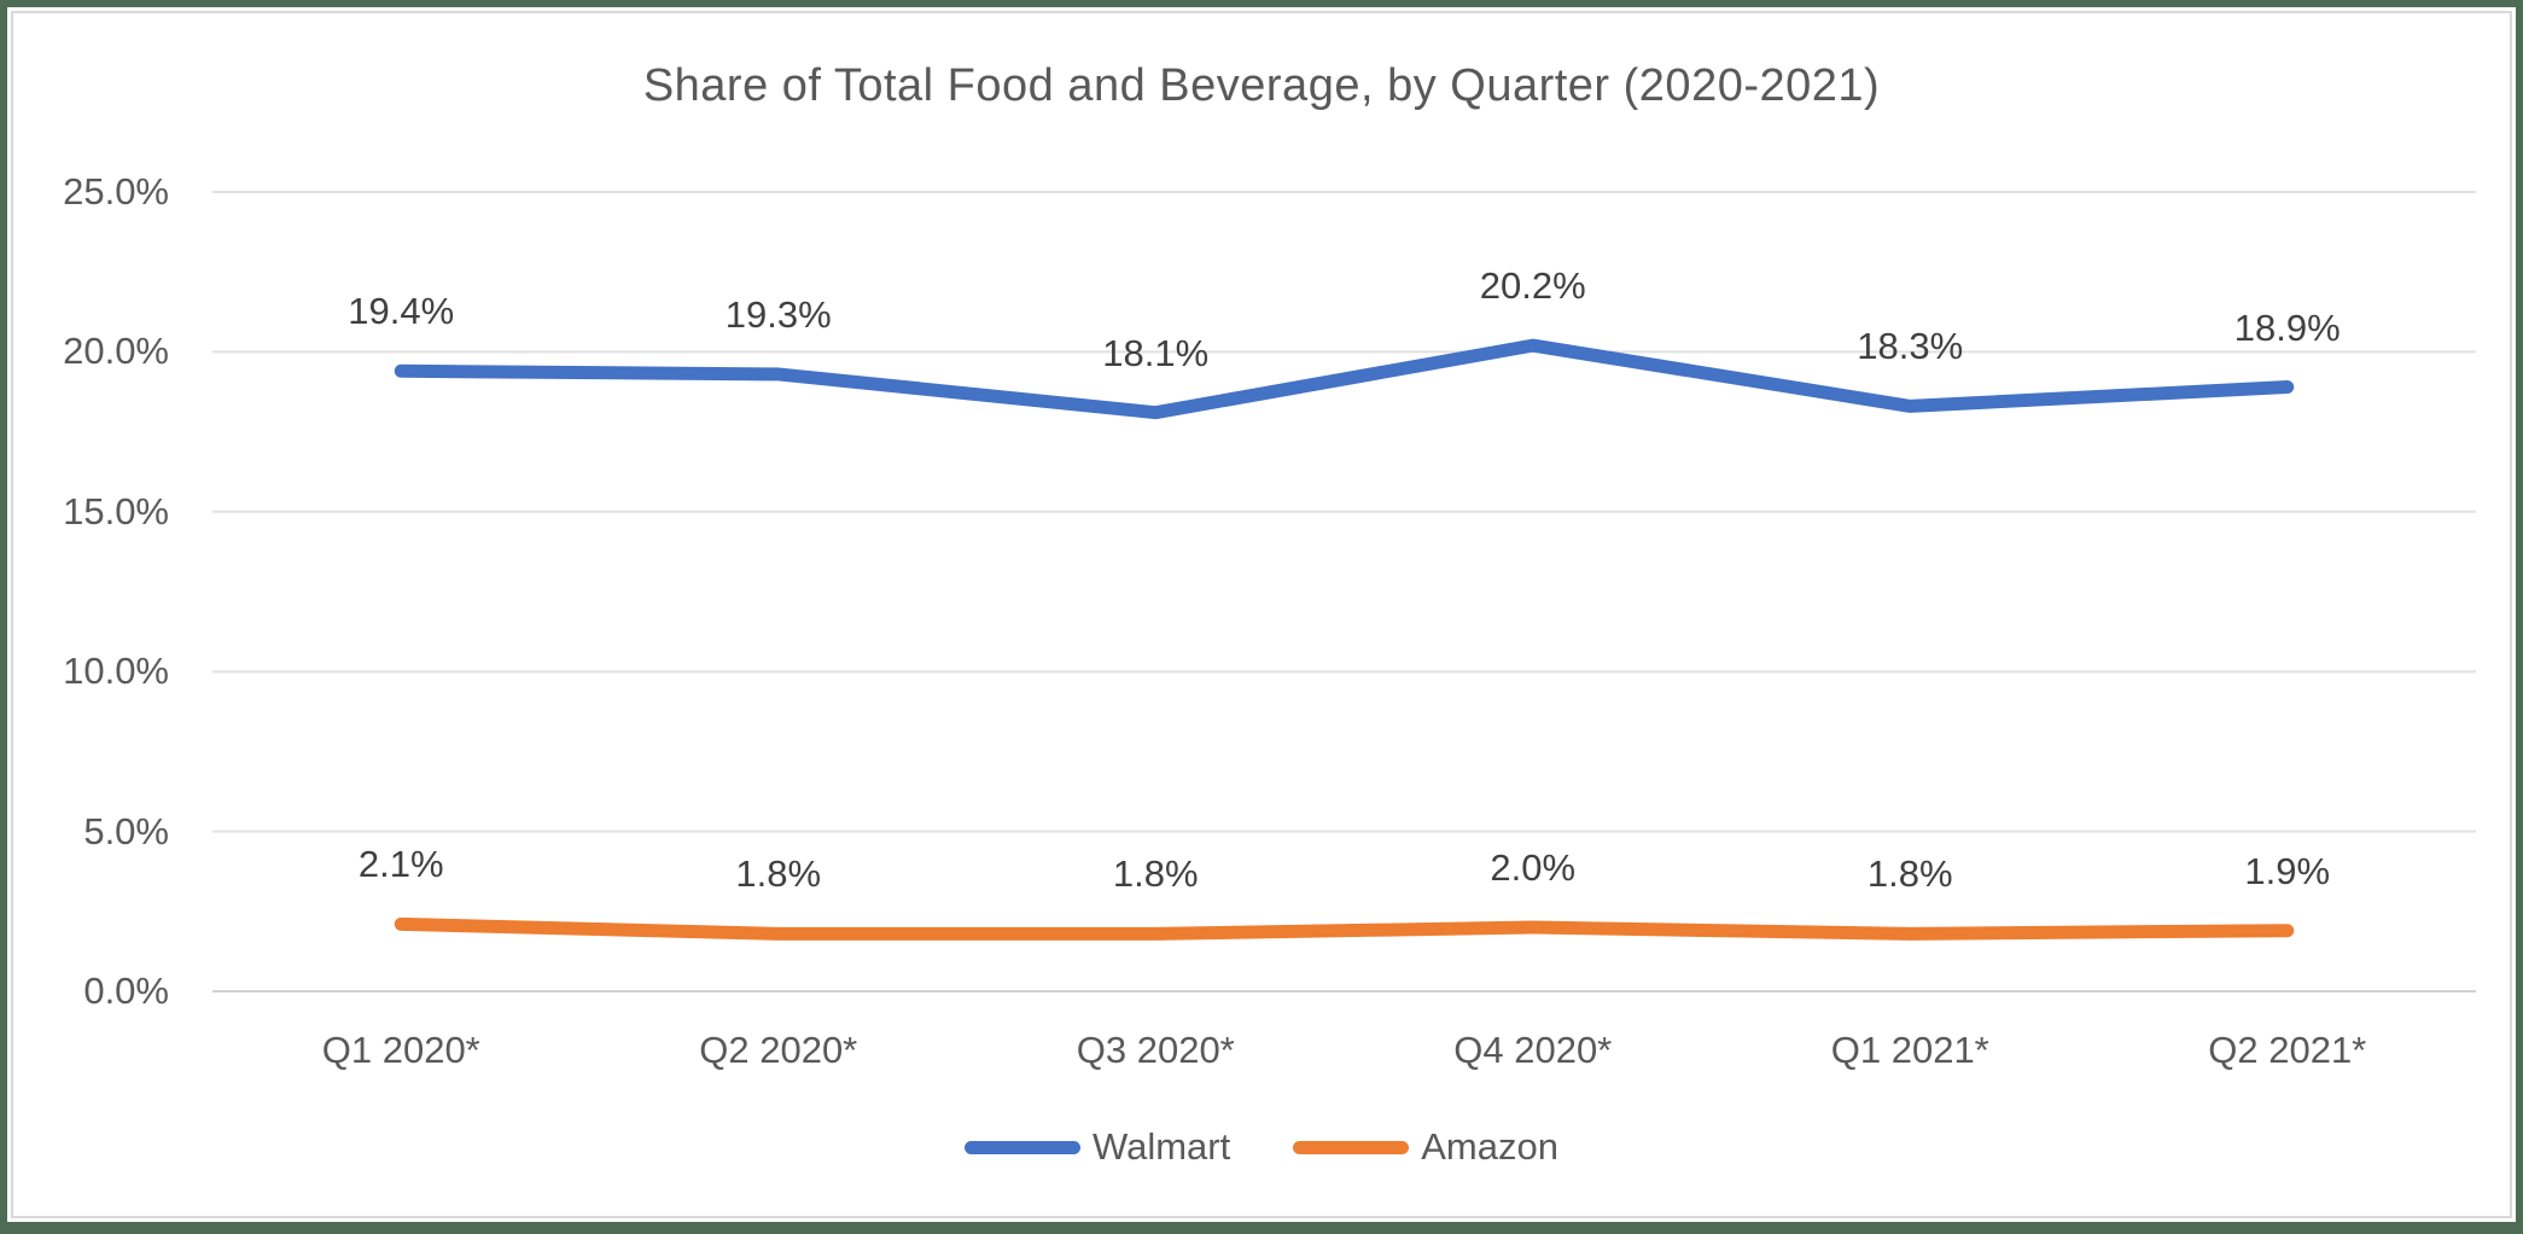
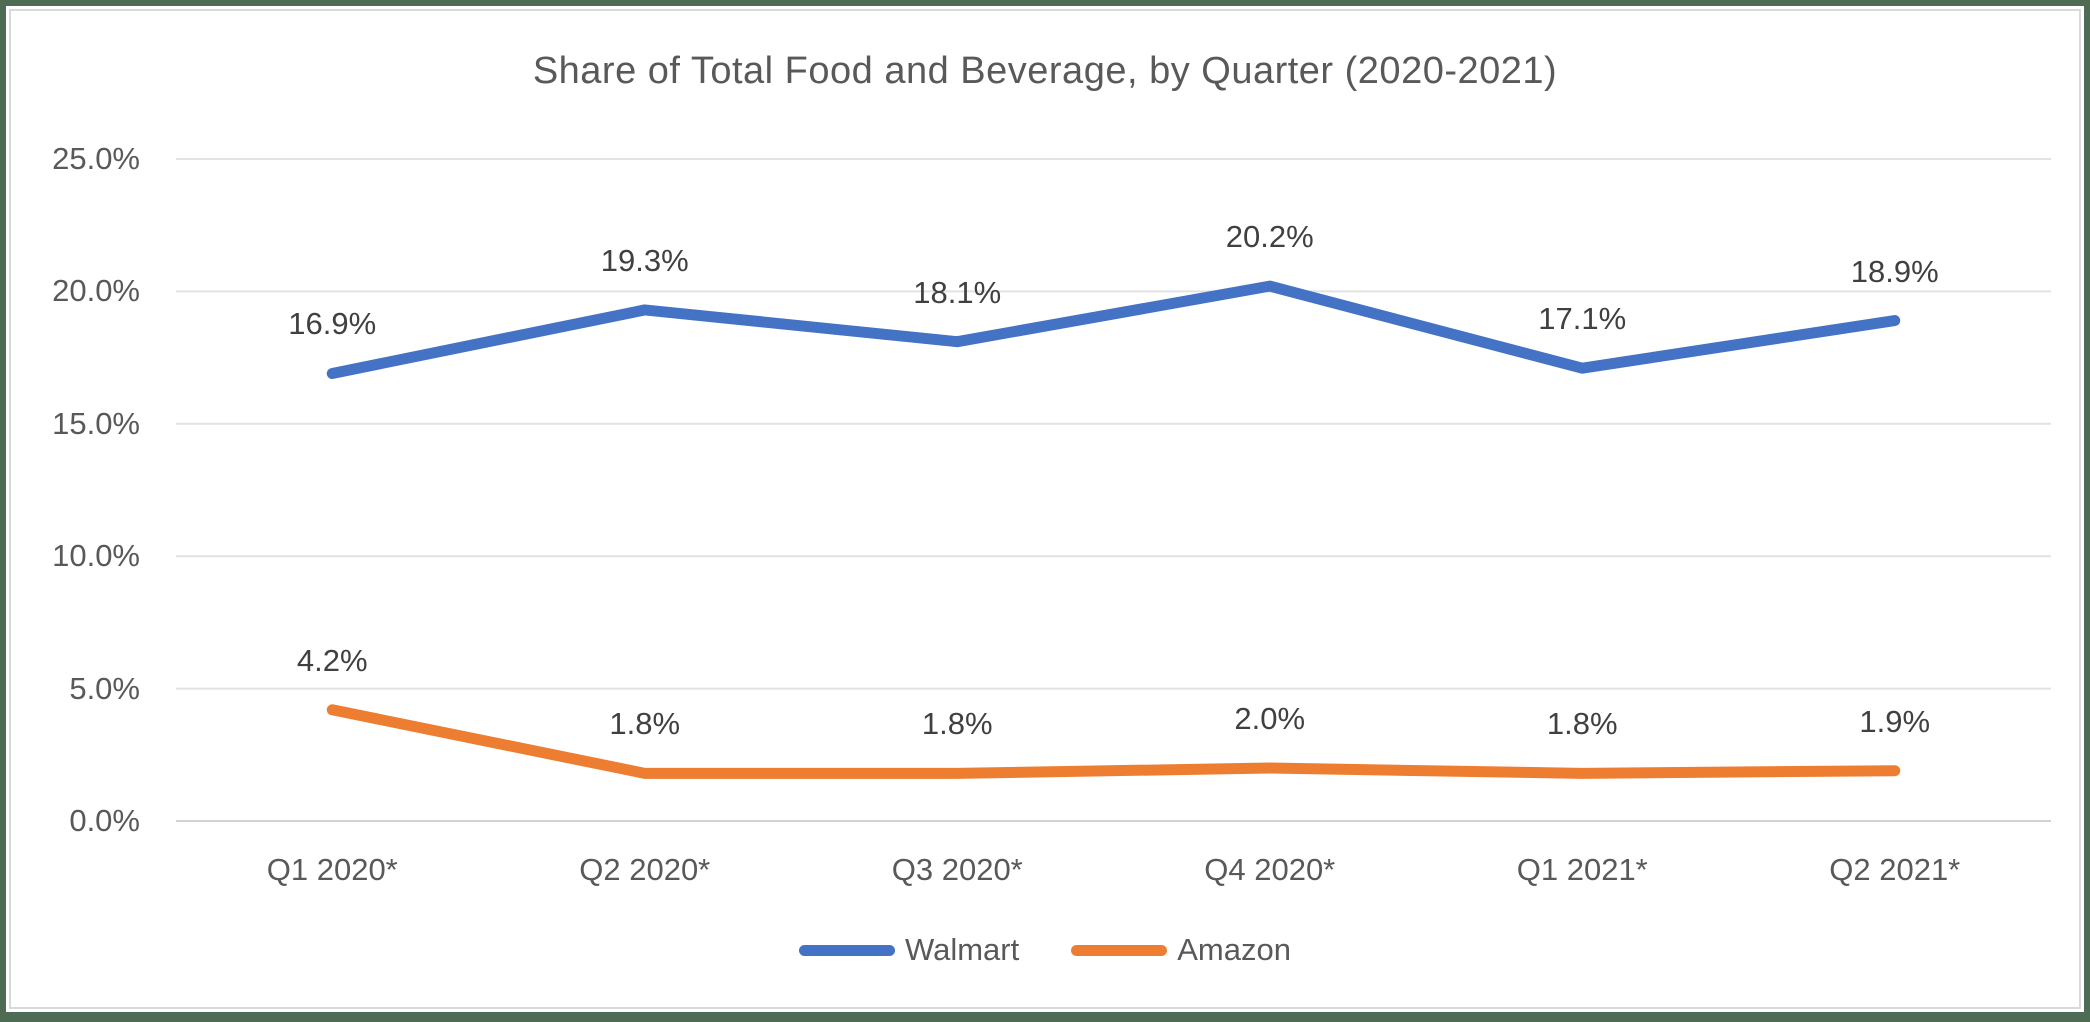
Walmart/Q1 2020*: 19.4% -> 16.9%
Amazon/Q1 2020*: 2.1% -> 4.2%
Walmart/Q1 2021*: 18.3% -> 17.1%
